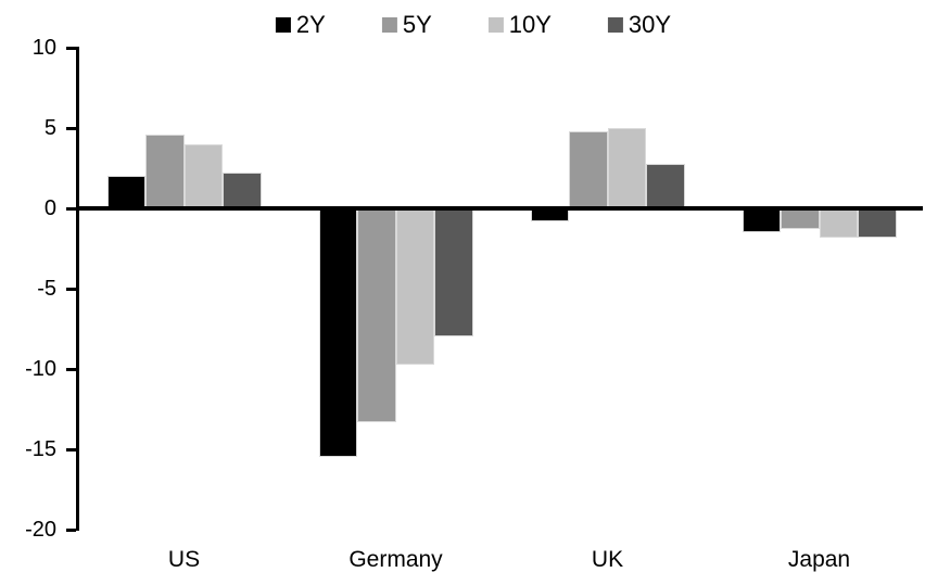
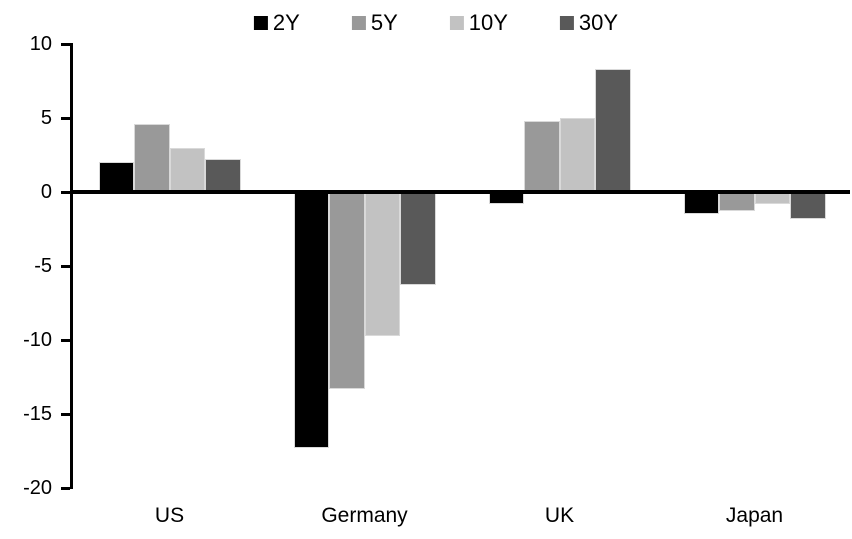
10Y/US: 4.0 -> 3.0
2Y/Germany: -15.5 -> -17.3
30Y/Germany: -8.0 -> -6.3
30Y/UK: 2.8 -> 8.3
10Y/Japan: -1.8 -> -0.8
